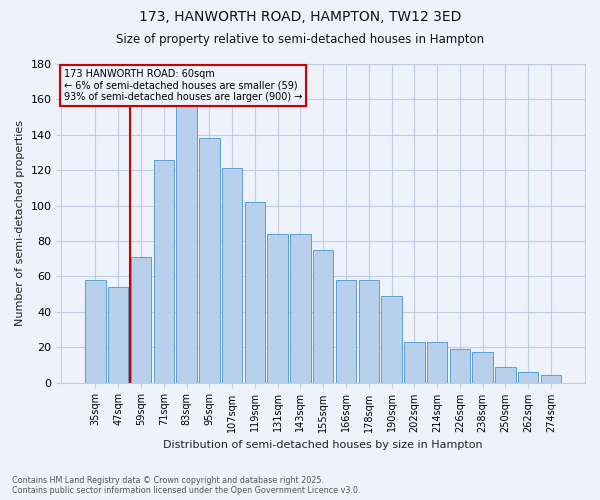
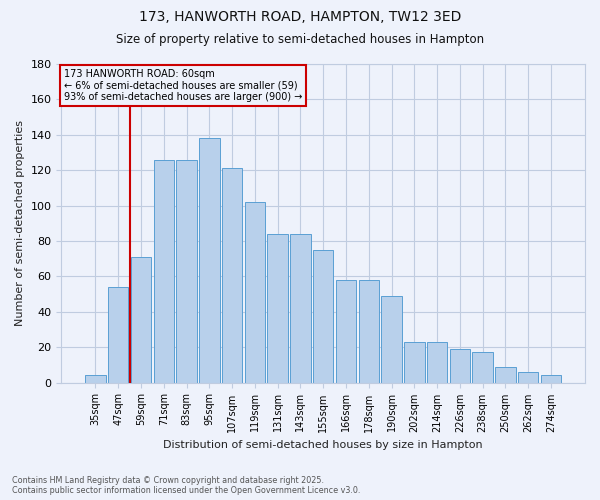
35sqm: 58 -> 4
83sqm: 156 -> 126
